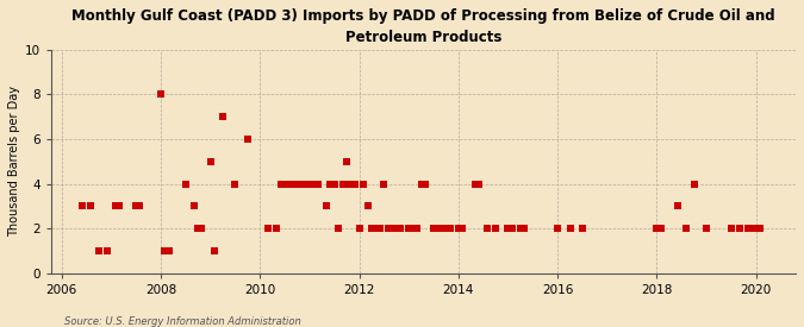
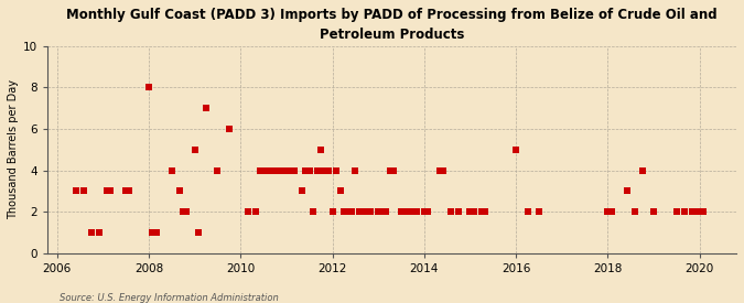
2016: 2 -> 5
